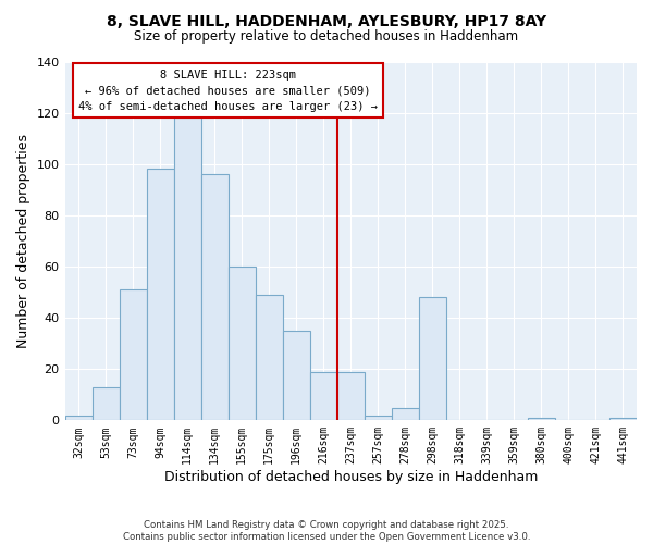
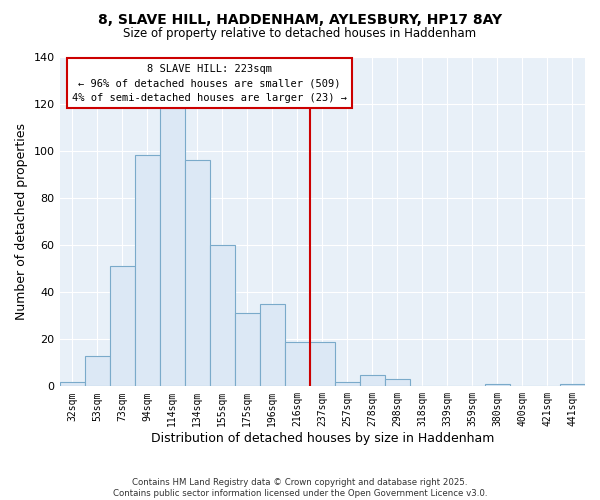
175sqm: 49 -> 31
298sqm: 48 -> 3
